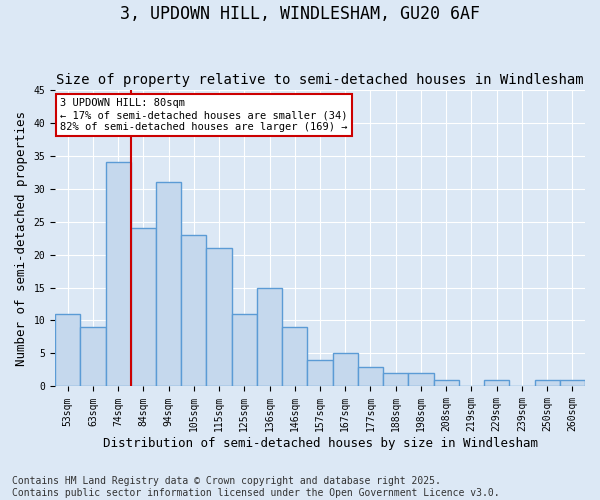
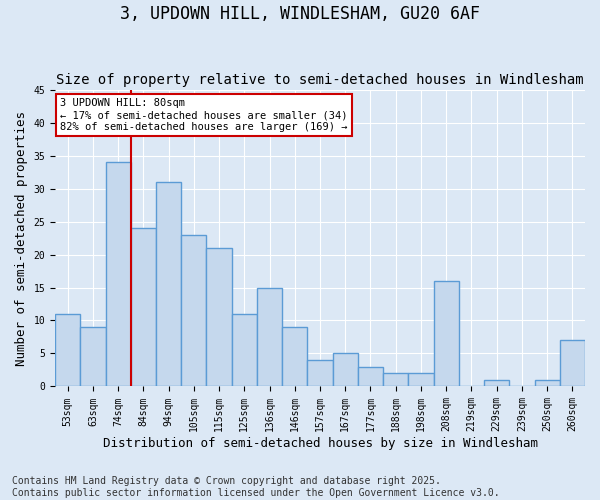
208sqm: 1 -> 16
260sqm: 1 -> 7
